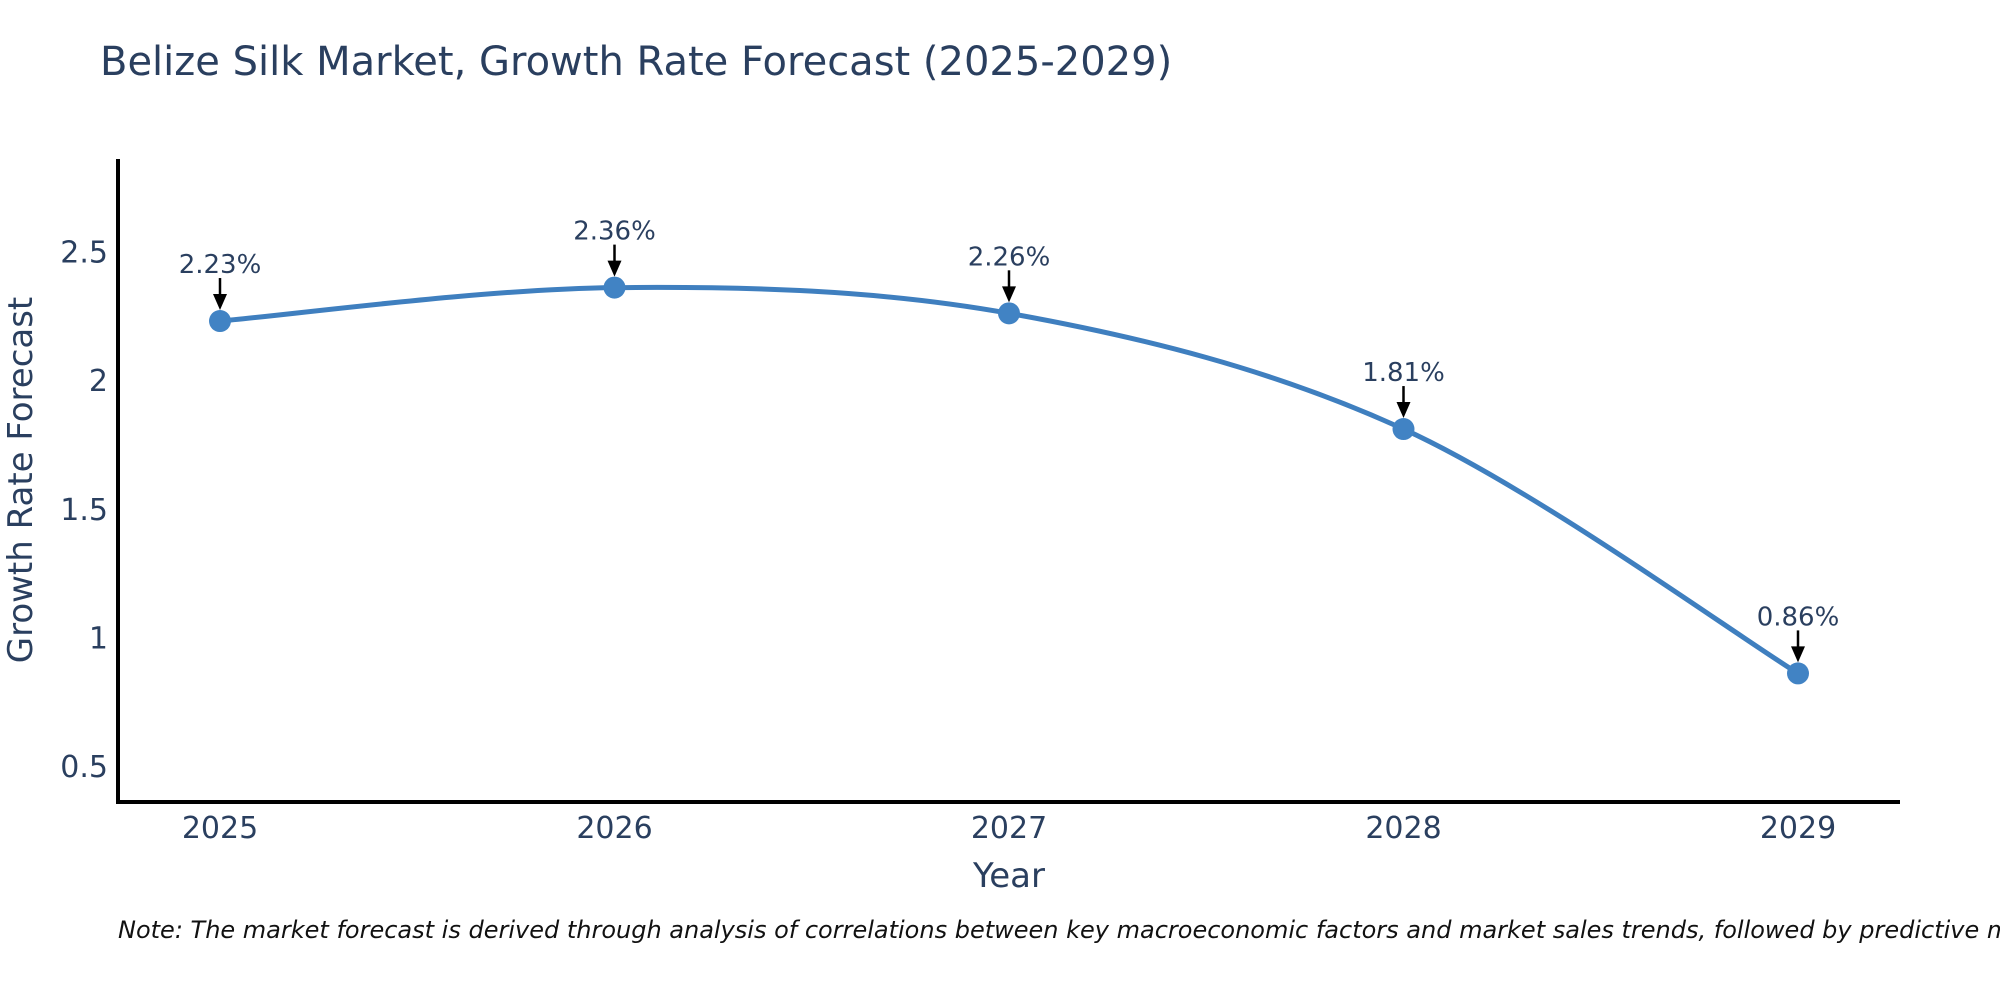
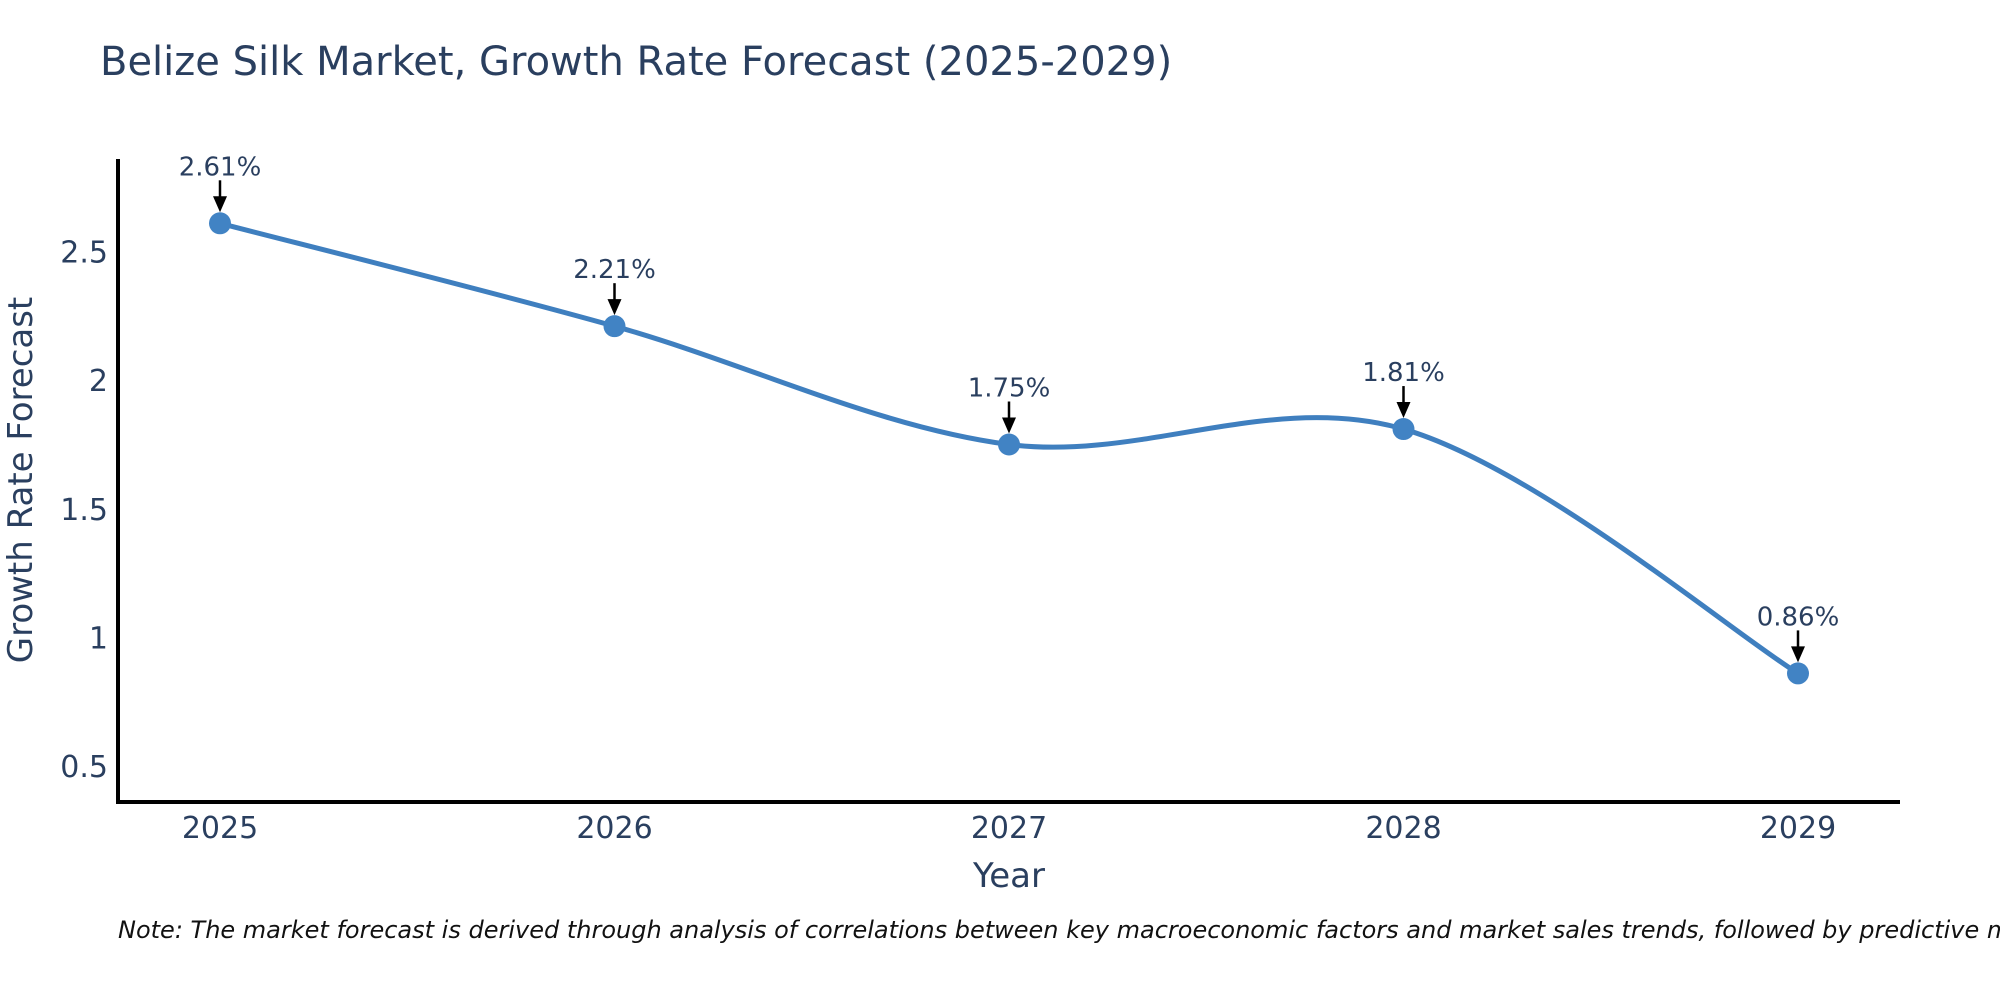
2025: 2.23% -> 2.61%
2026: 2.36% -> 2.21%
2027: 2.26% -> 1.75%
